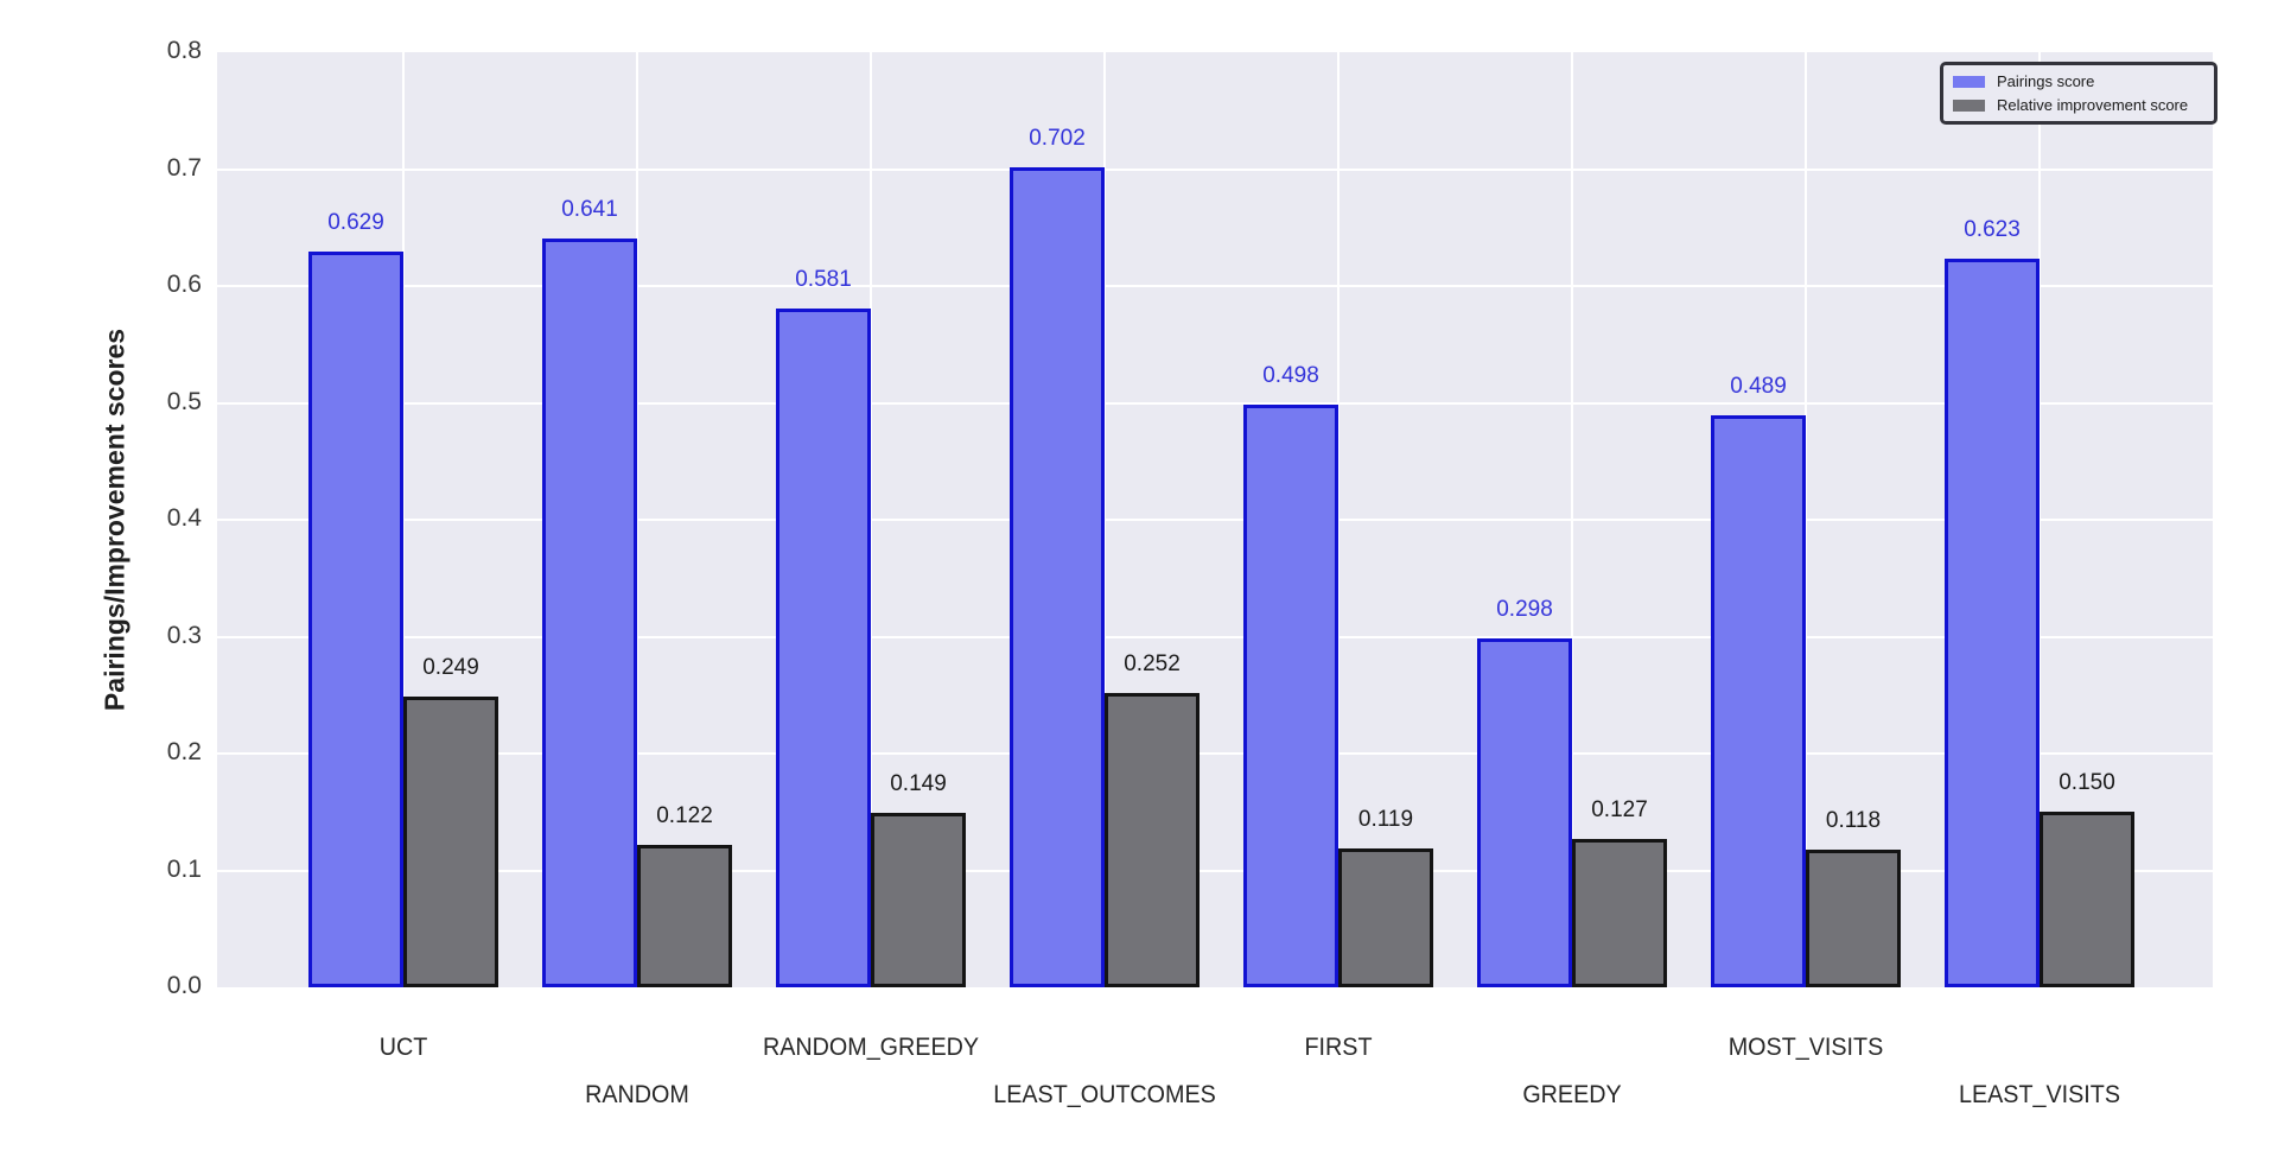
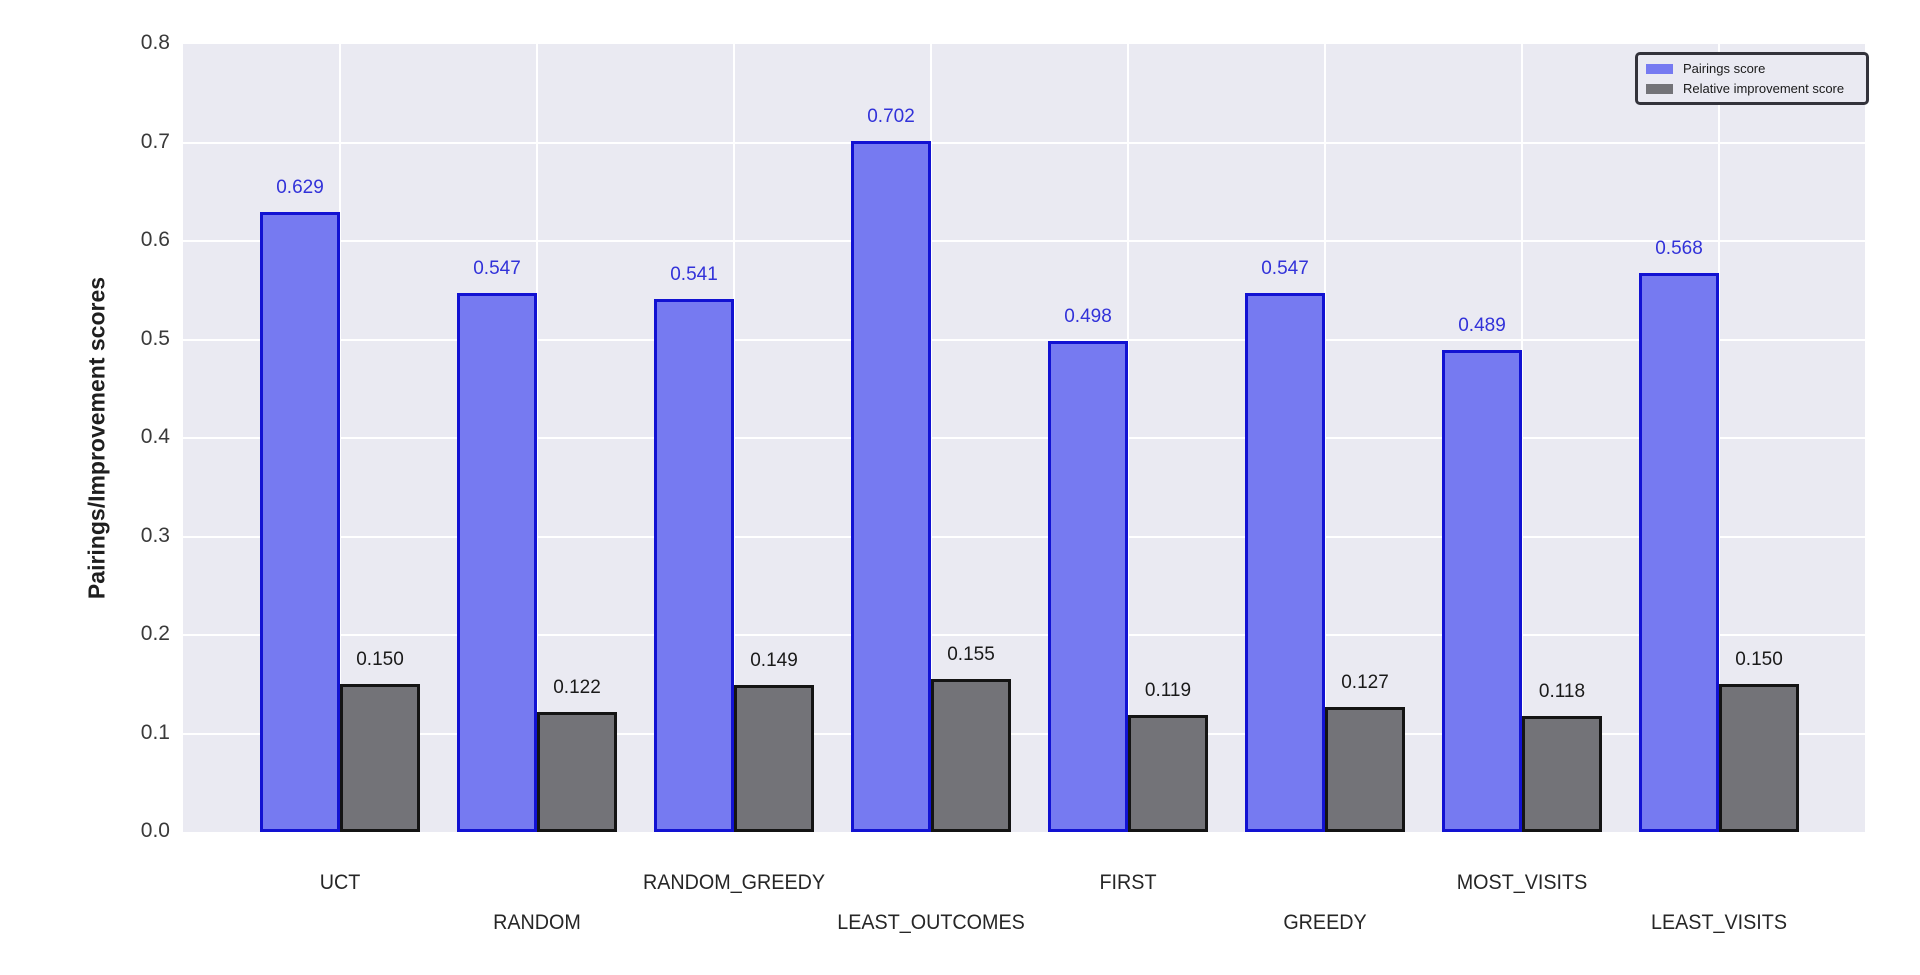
Relative improvement score/UCT: 0.249 -> 0.150
Pairings score/RANDOM: 0.641 -> 0.547
Pairings score/RANDOM_GREEDY: 0.581 -> 0.541
Relative improvement score/LEAST_OUTCOMES: 0.252 -> 0.155
Pairings score/GREEDY: 0.298 -> 0.547
Pairings score/LEAST_VISITS: 0.623 -> 0.568
